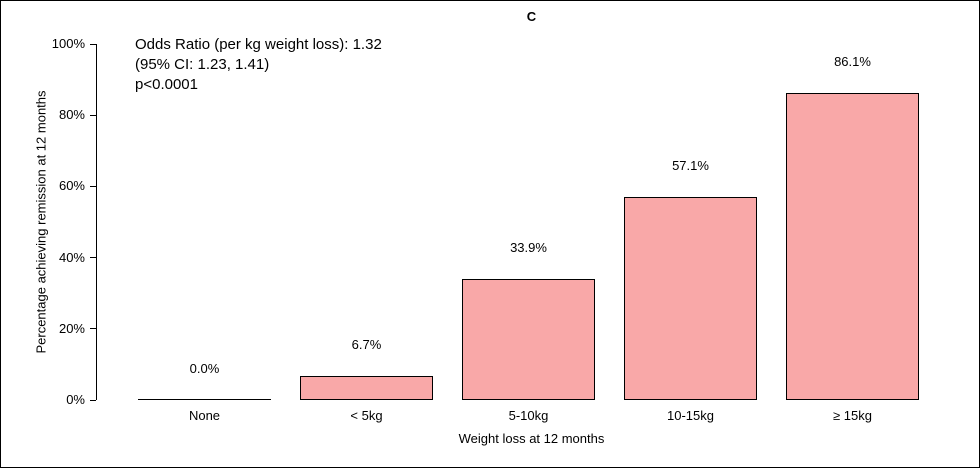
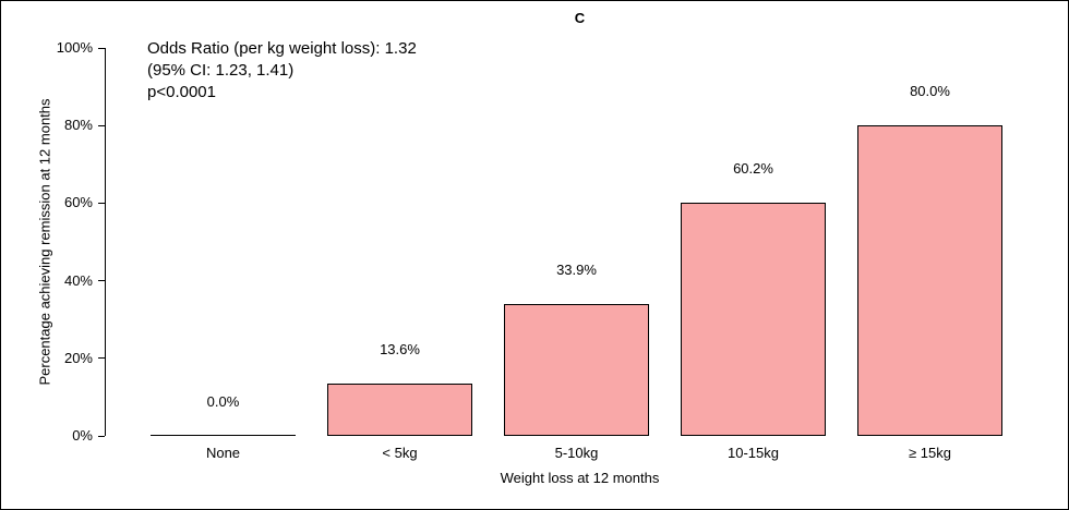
< 5kg: 6.7% -> 13.6%
10-15kg: 57.1% -> 60.2%
≥ 15kg: 86.1% -> 80.0%
